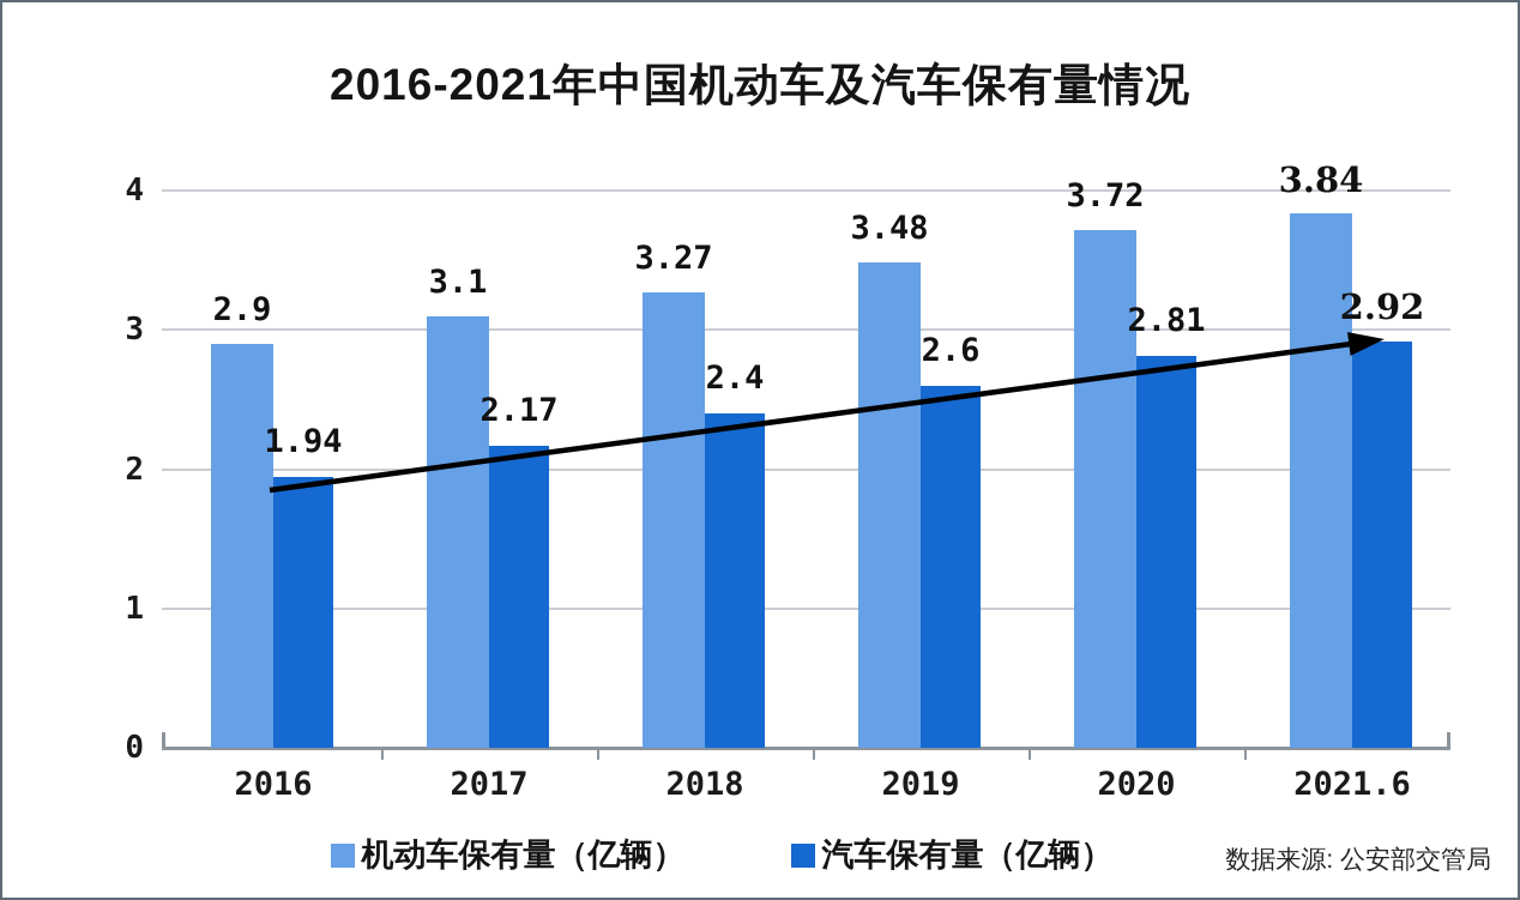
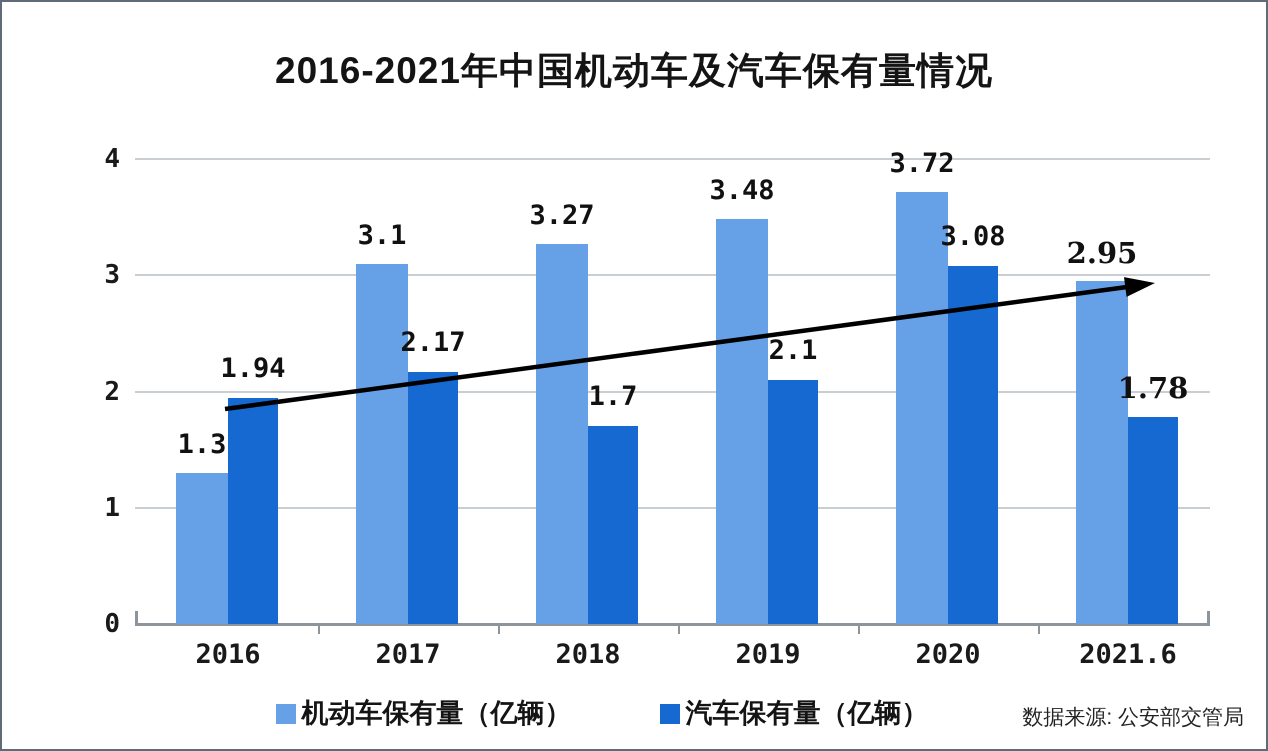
机动车保有量（亿辆）/2016: 2.9 -> 1.3
汽车保有量（亿辆）/2018: 2.4 -> 1.7
汽车保有量（亿辆）/2019: 2.6 -> 2.1
汽车保有量（亿辆）/2020: 2.81 -> 3.08
机动车保有量（亿辆）/2021.6: 3.84 -> 2.95
汽车保有量（亿辆）/2021.6: 2.92 -> 1.78
